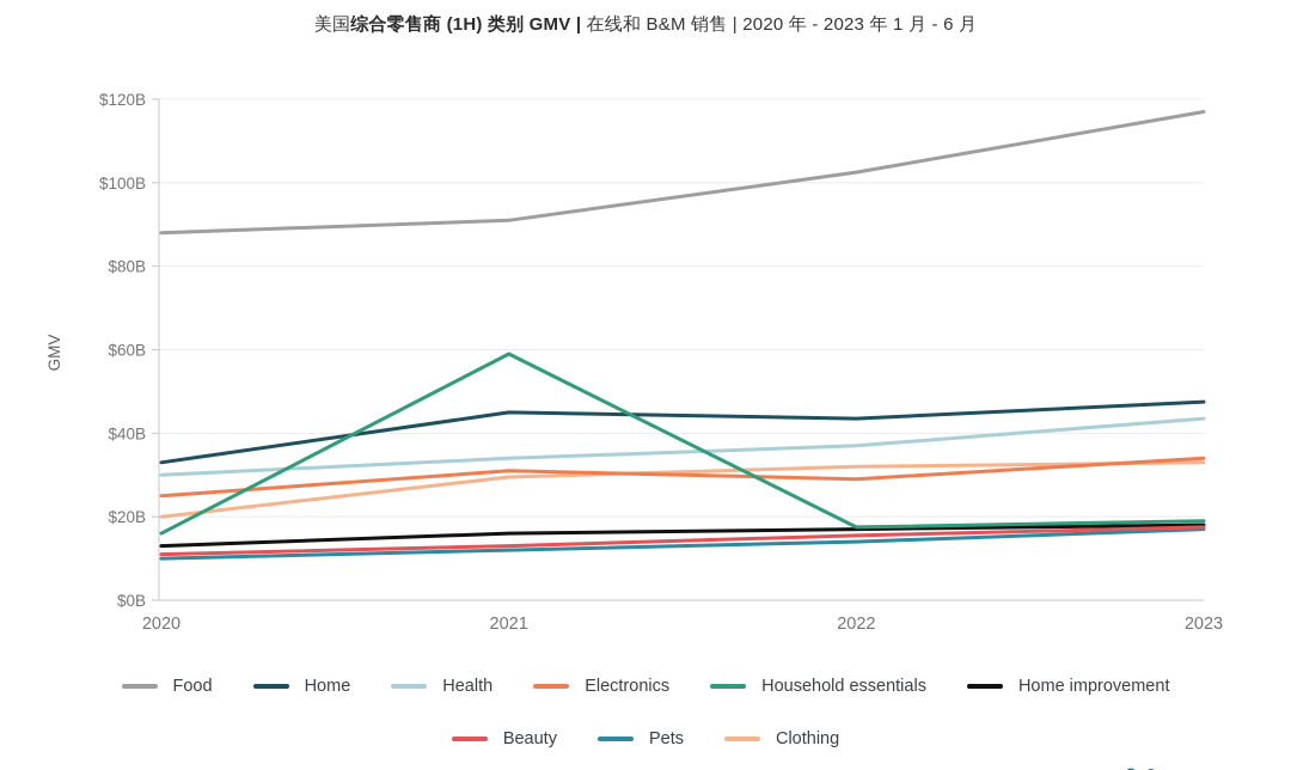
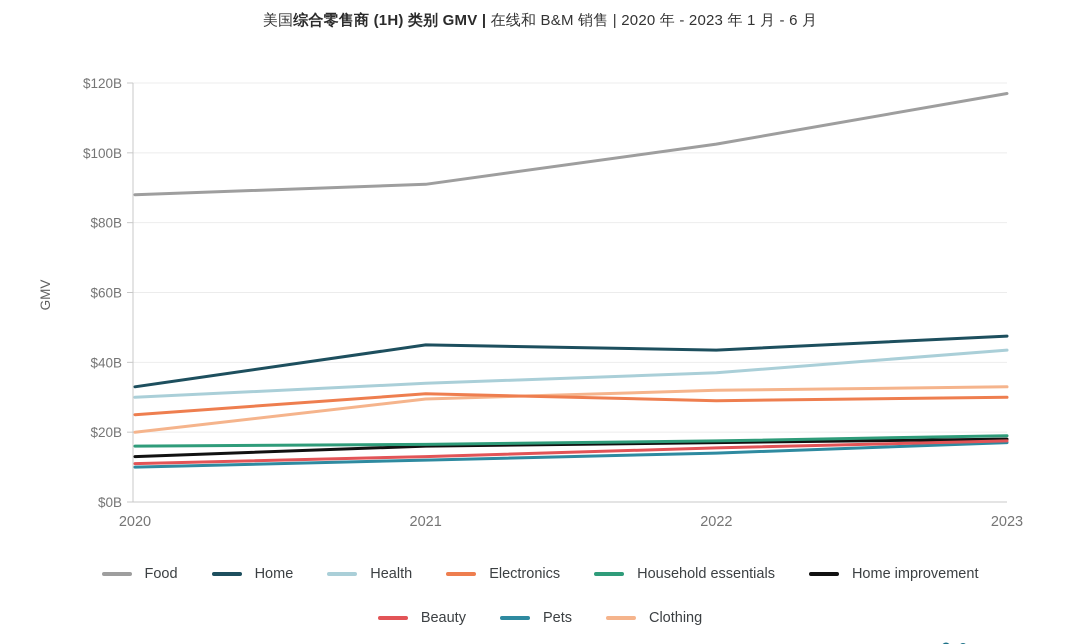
Household essentials/2021: $59B -> $16B
Electronics/2023: $34B -> $30B
